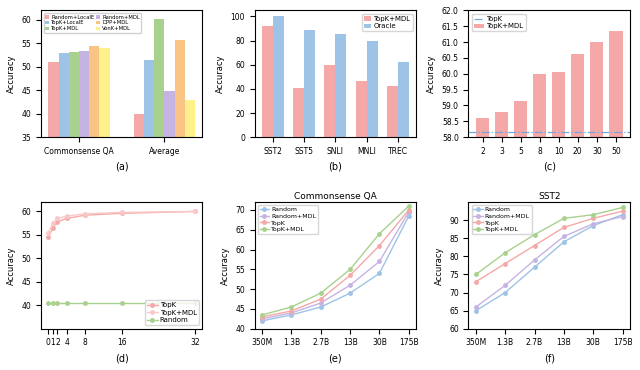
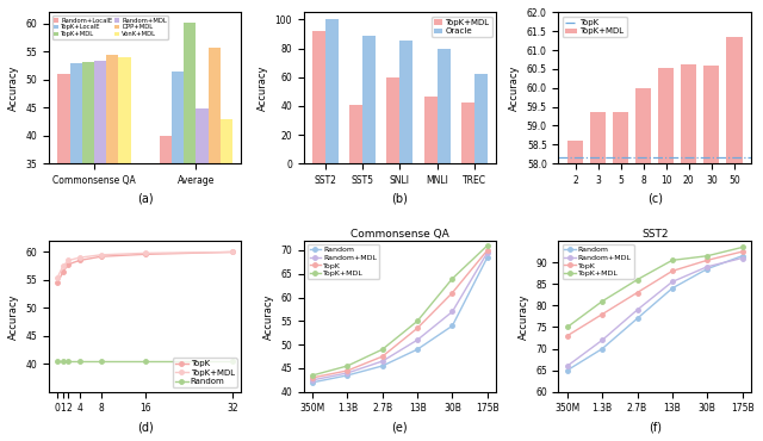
3: 58.80 -> 59.35
5: 59.15 -> 59.35
10: 60.05 -> 60.52
30: 61.00 -> 60.58
